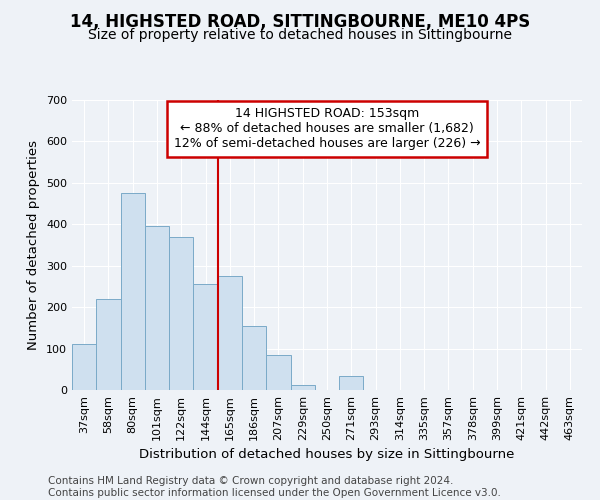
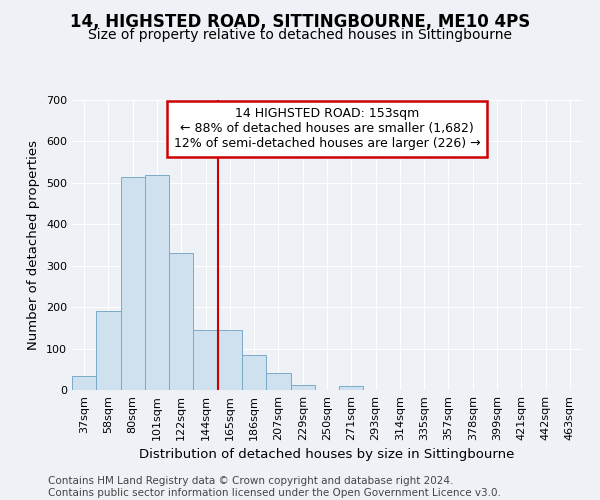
37sqm: 110 -> 33
58sqm: 220 -> 190
80sqm: 475 -> 515
101sqm: 395 -> 520
122sqm: 370 -> 330
144sqm: 255 -> 145
165sqm: 275 -> 145
186sqm: 155 -> 85
207sqm: 85 -> 40
271sqm: 35 -> 10
